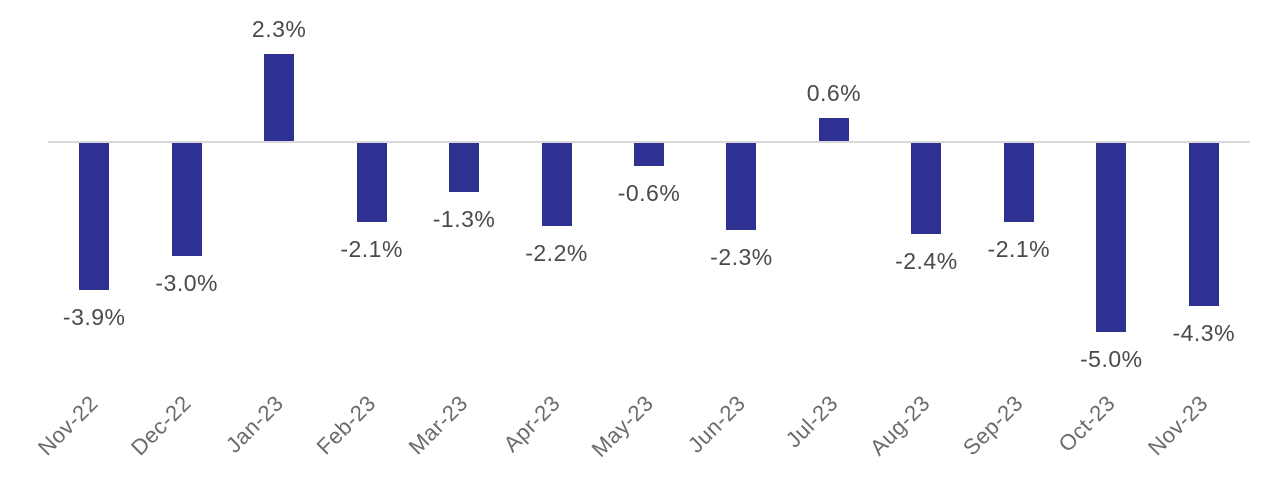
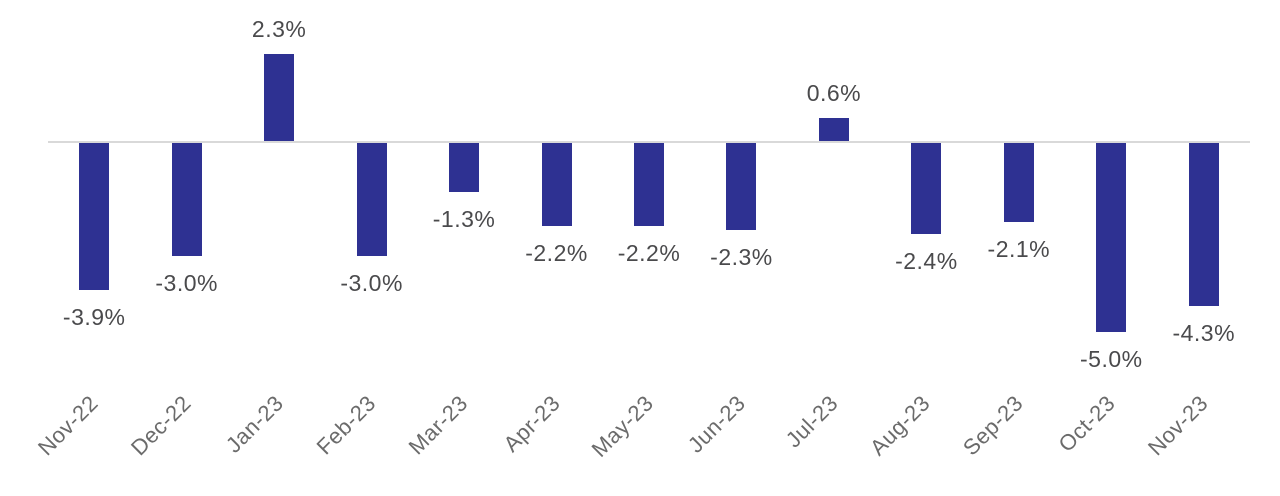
Feb-23: -2.1% -> -3.0%
May-23: -0.6% -> -2.2%
